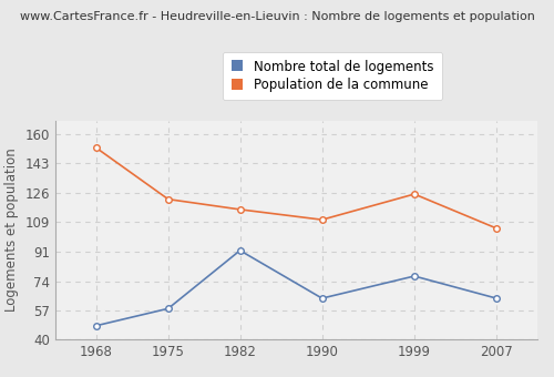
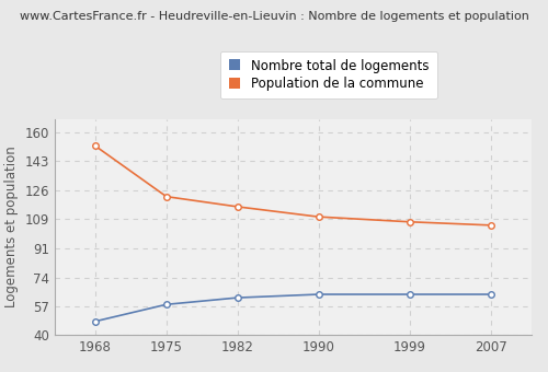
Nombre total de logements/1982: 92 -> 62
Nombre total de logements/1999: 77 -> 64
Population de la commune/1999: 125 -> 107
